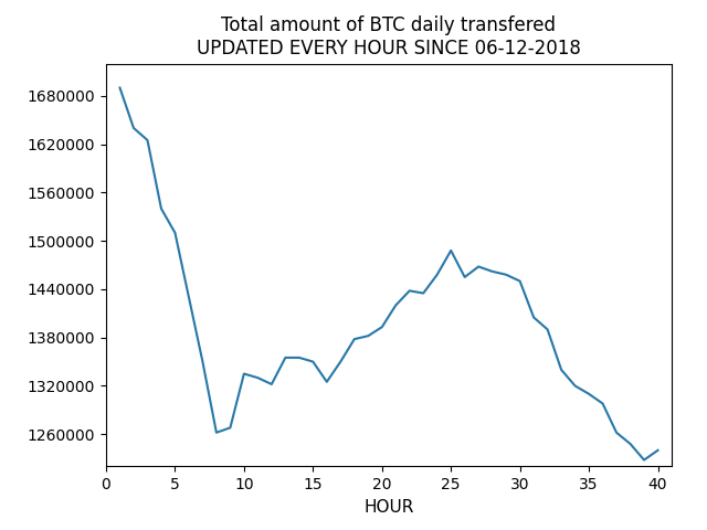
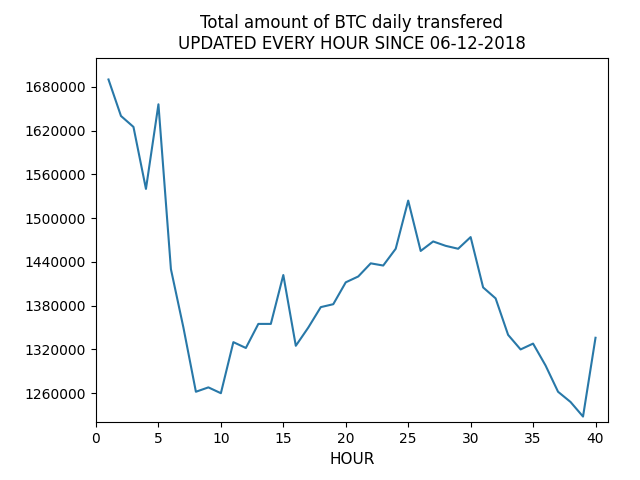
5: 1510000 -> 1656000
10: 1335000 -> 1260000
15: 1350000 -> 1422000
20: 1393000 -> 1412000
25: 1488000 -> 1524000
30: 1450000 -> 1474000
35: 1310000 -> 1328000
40: 1240000 -> 1336000
